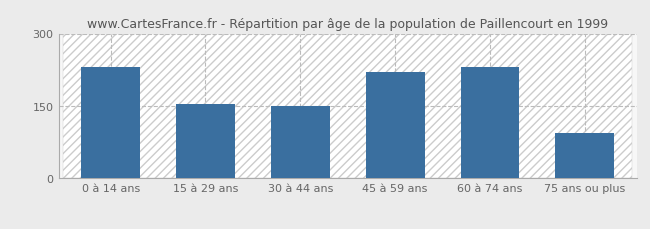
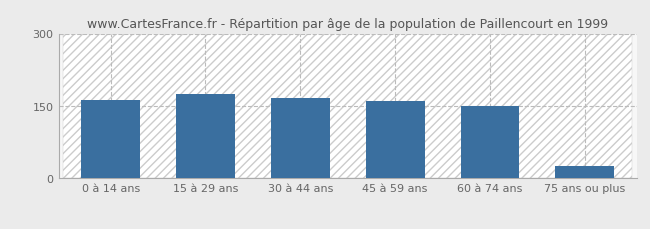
0 à 14 ans: 230 -> 162
15 à 29 ans: 155 -> 175
30 à 44 ans: 150 -> 166
45 à 59 ans: 220 -> 160
60 à 74 ans: 230 -> 149
75 ans ou plus: 95 -> 25
